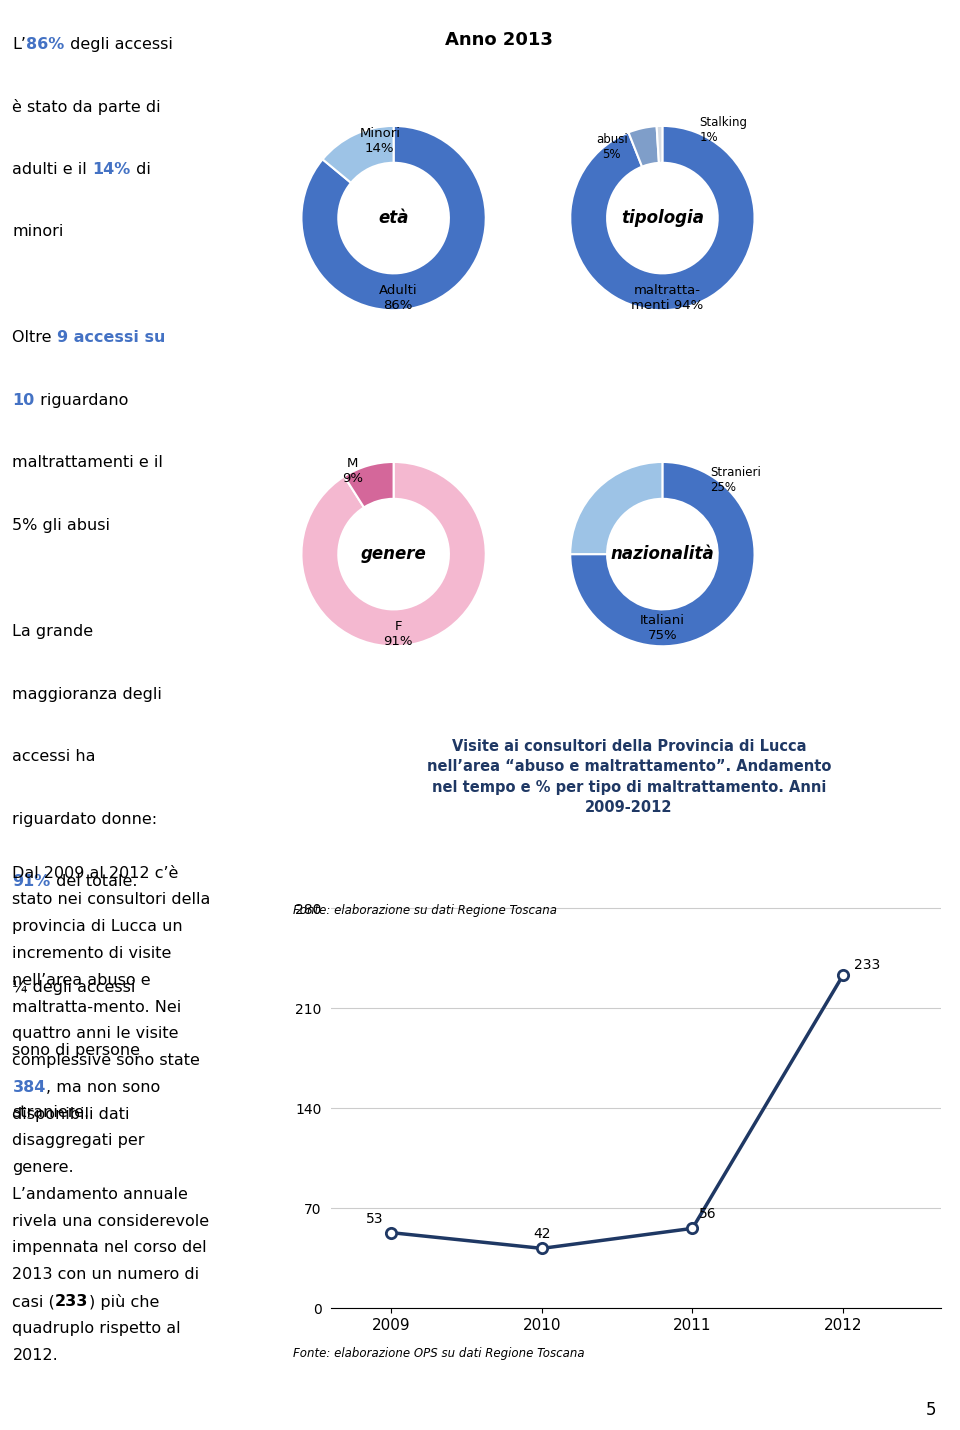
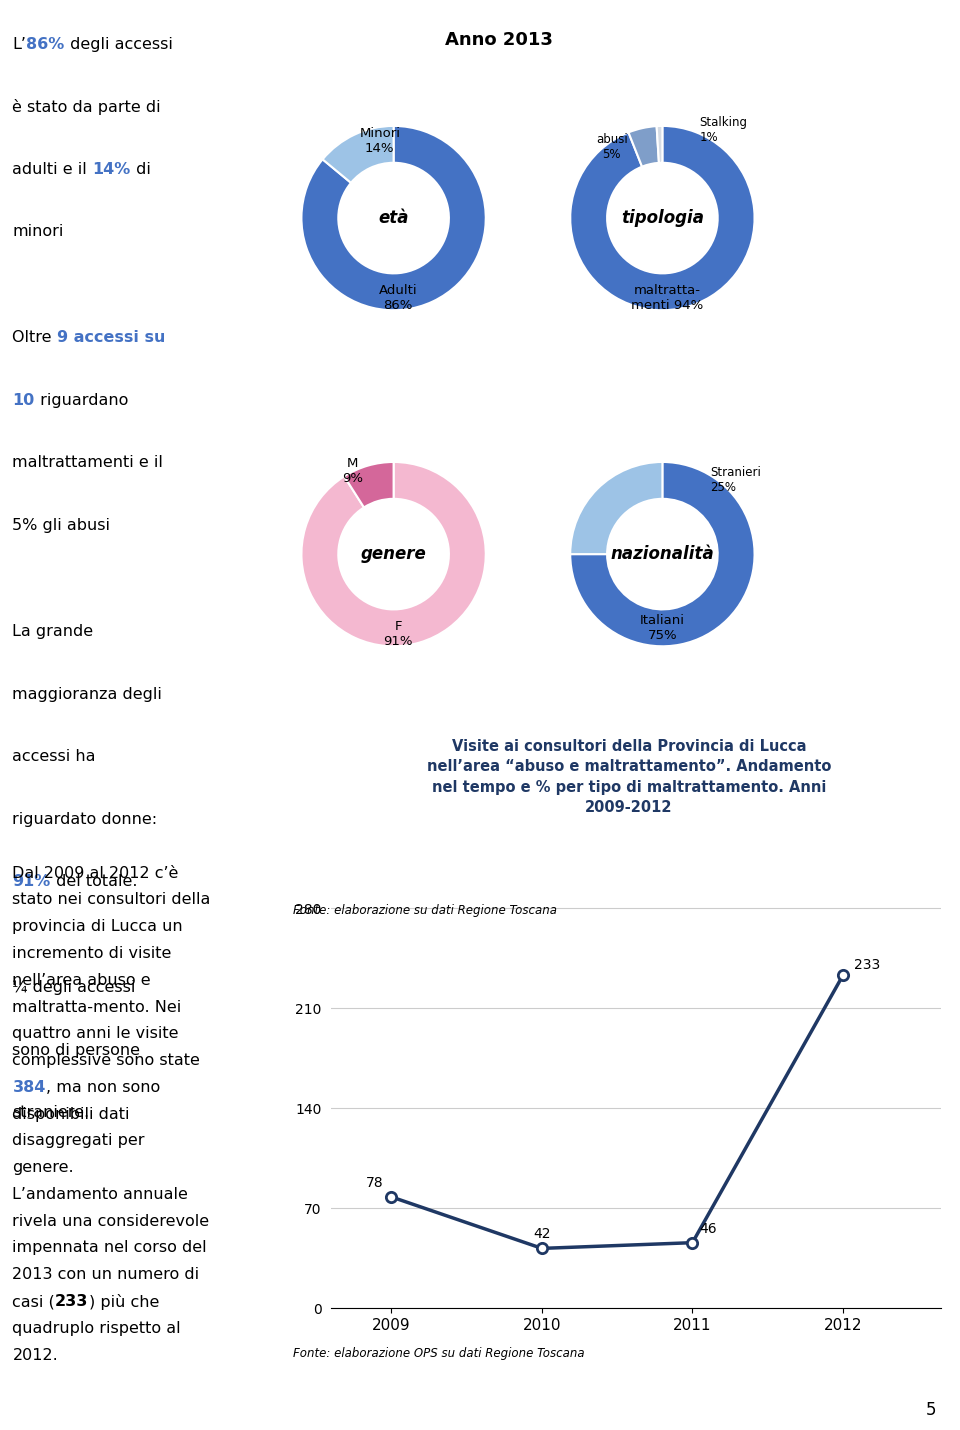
2009: 53 -> 78
2011: 56 -> 46
